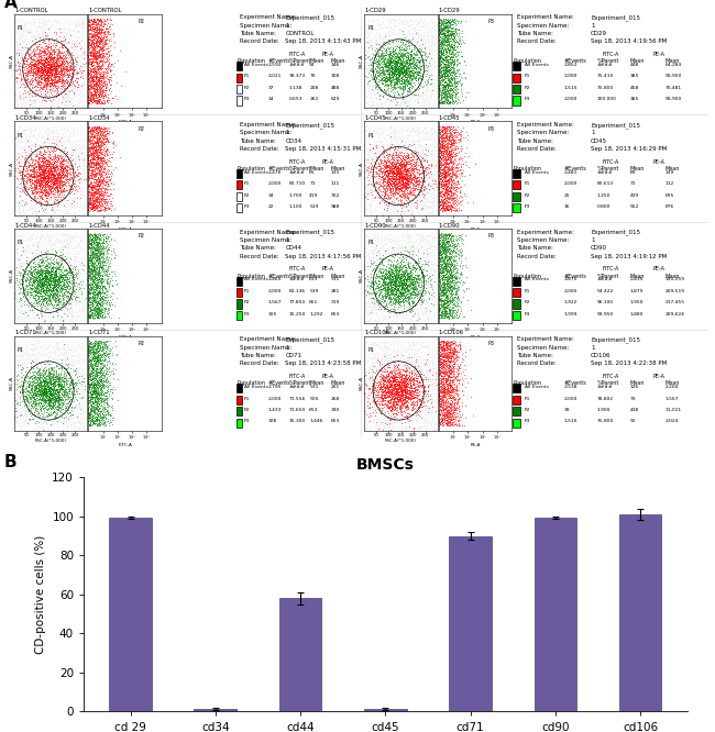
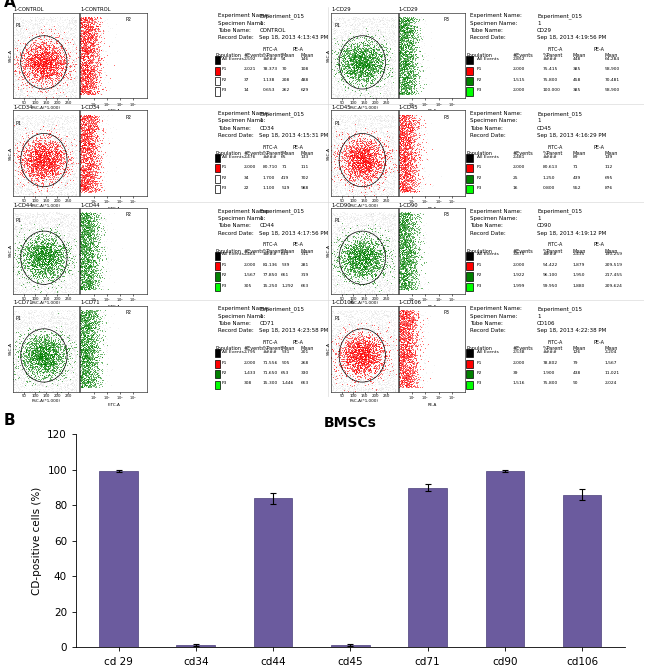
BMSCs/cd44: 58 -> 84
BMSCs/cd106: 101 -> 86
